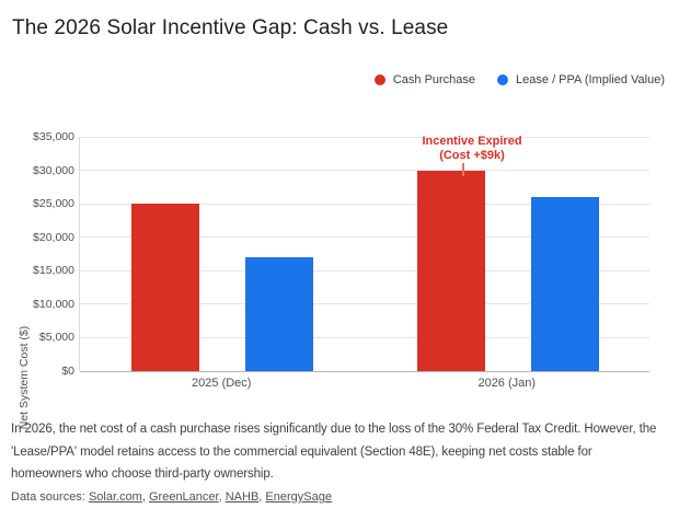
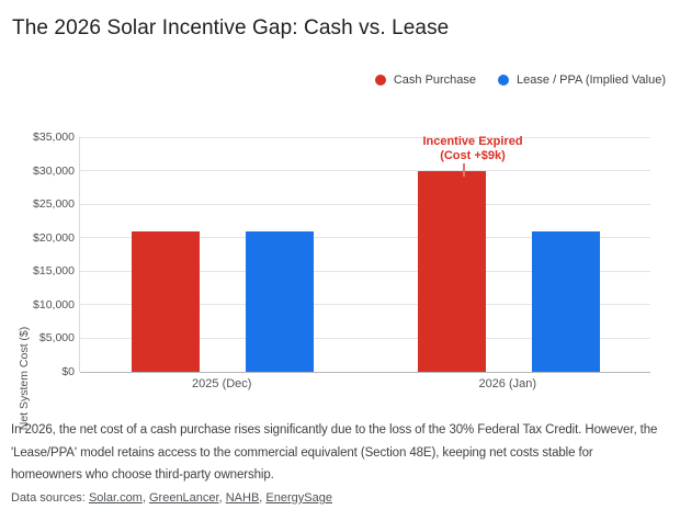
Cash Purchase/2025 (Dec): $25000 -> $21000
Lease / PPA (Implied Value)/2025 (Dec): $17000 -> $21000
Lease / PPA (Implied Value)/2026 (Jan): $26000 -> $21000
